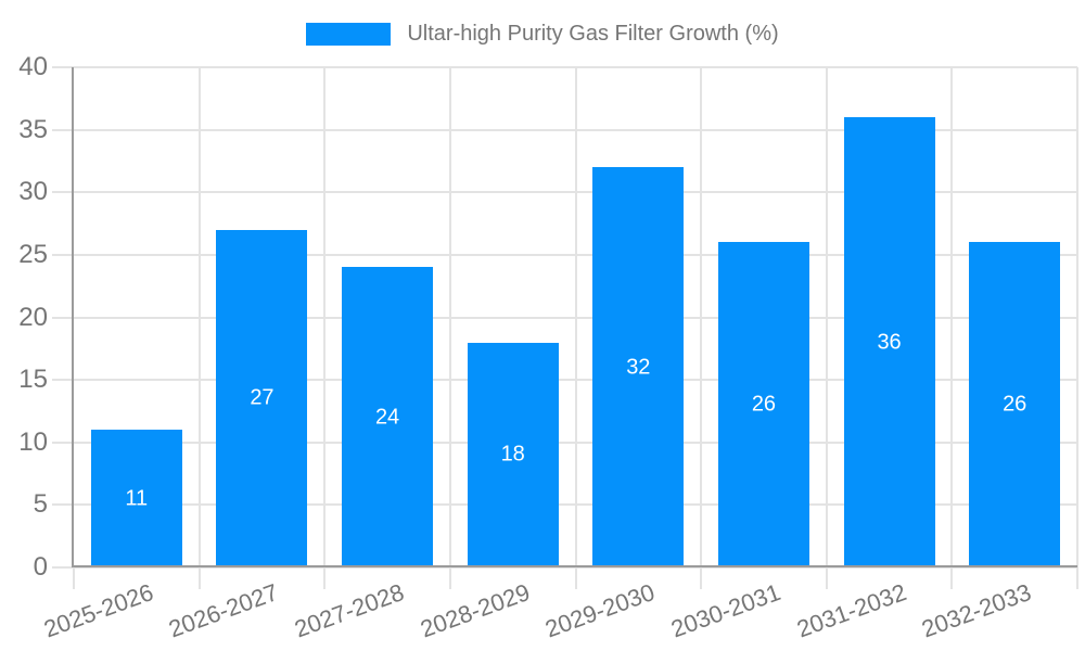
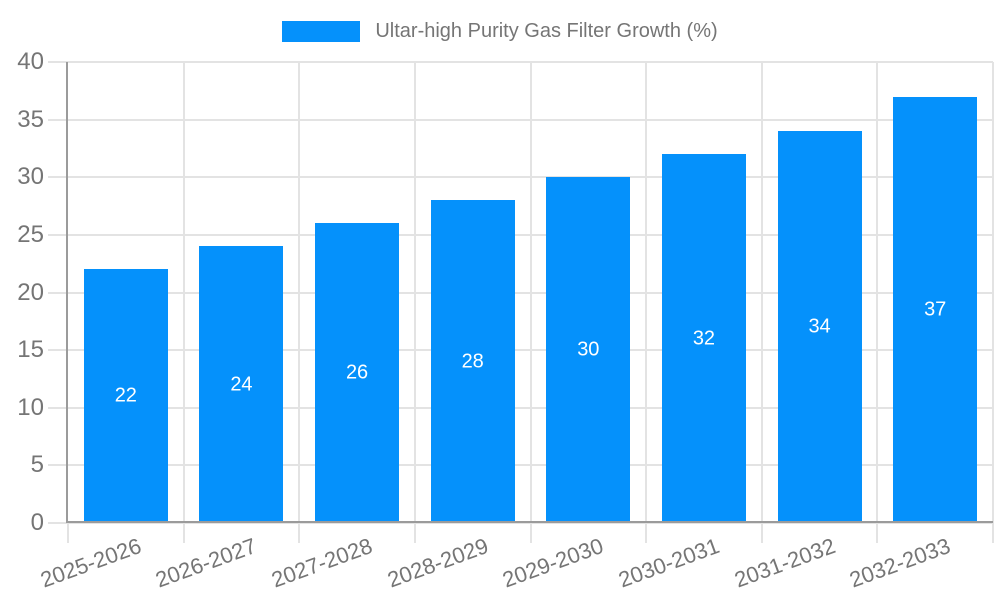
2025-2026: 11 -> 22
2026-2027: 27 -> 24
2027-2028: 24 -> 26
2028-2029: 18 -> 28
2029-2030: 32 -> 30
2030-2031: 26 -> 32
2031-2032: 36 -> 34
2032-2033: 26 -> 37
